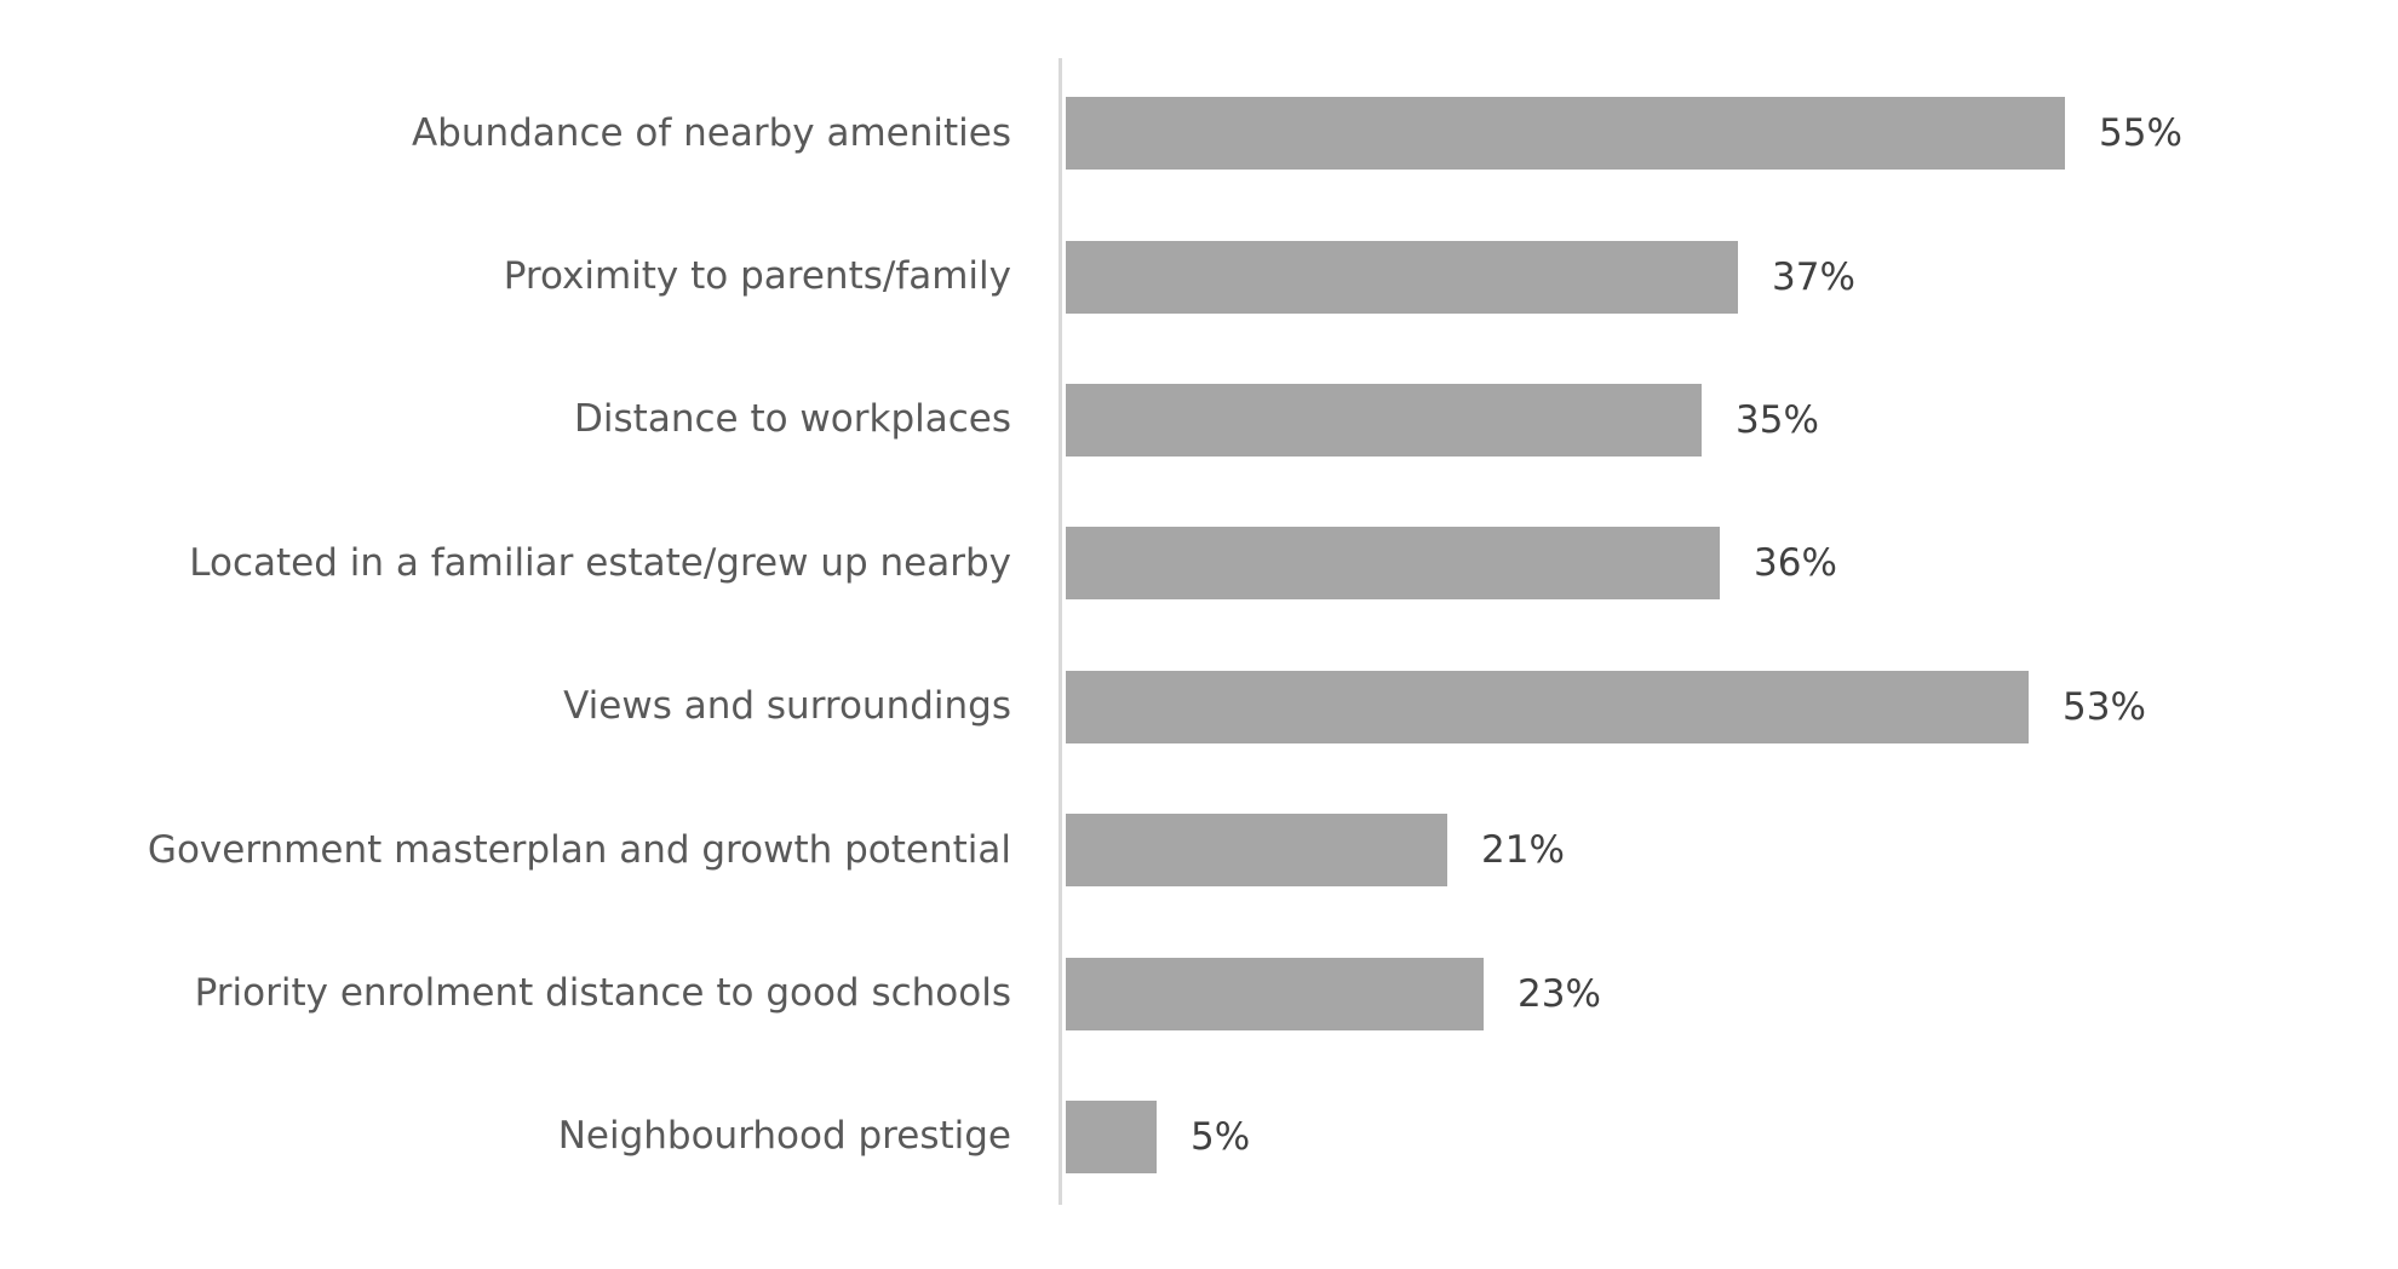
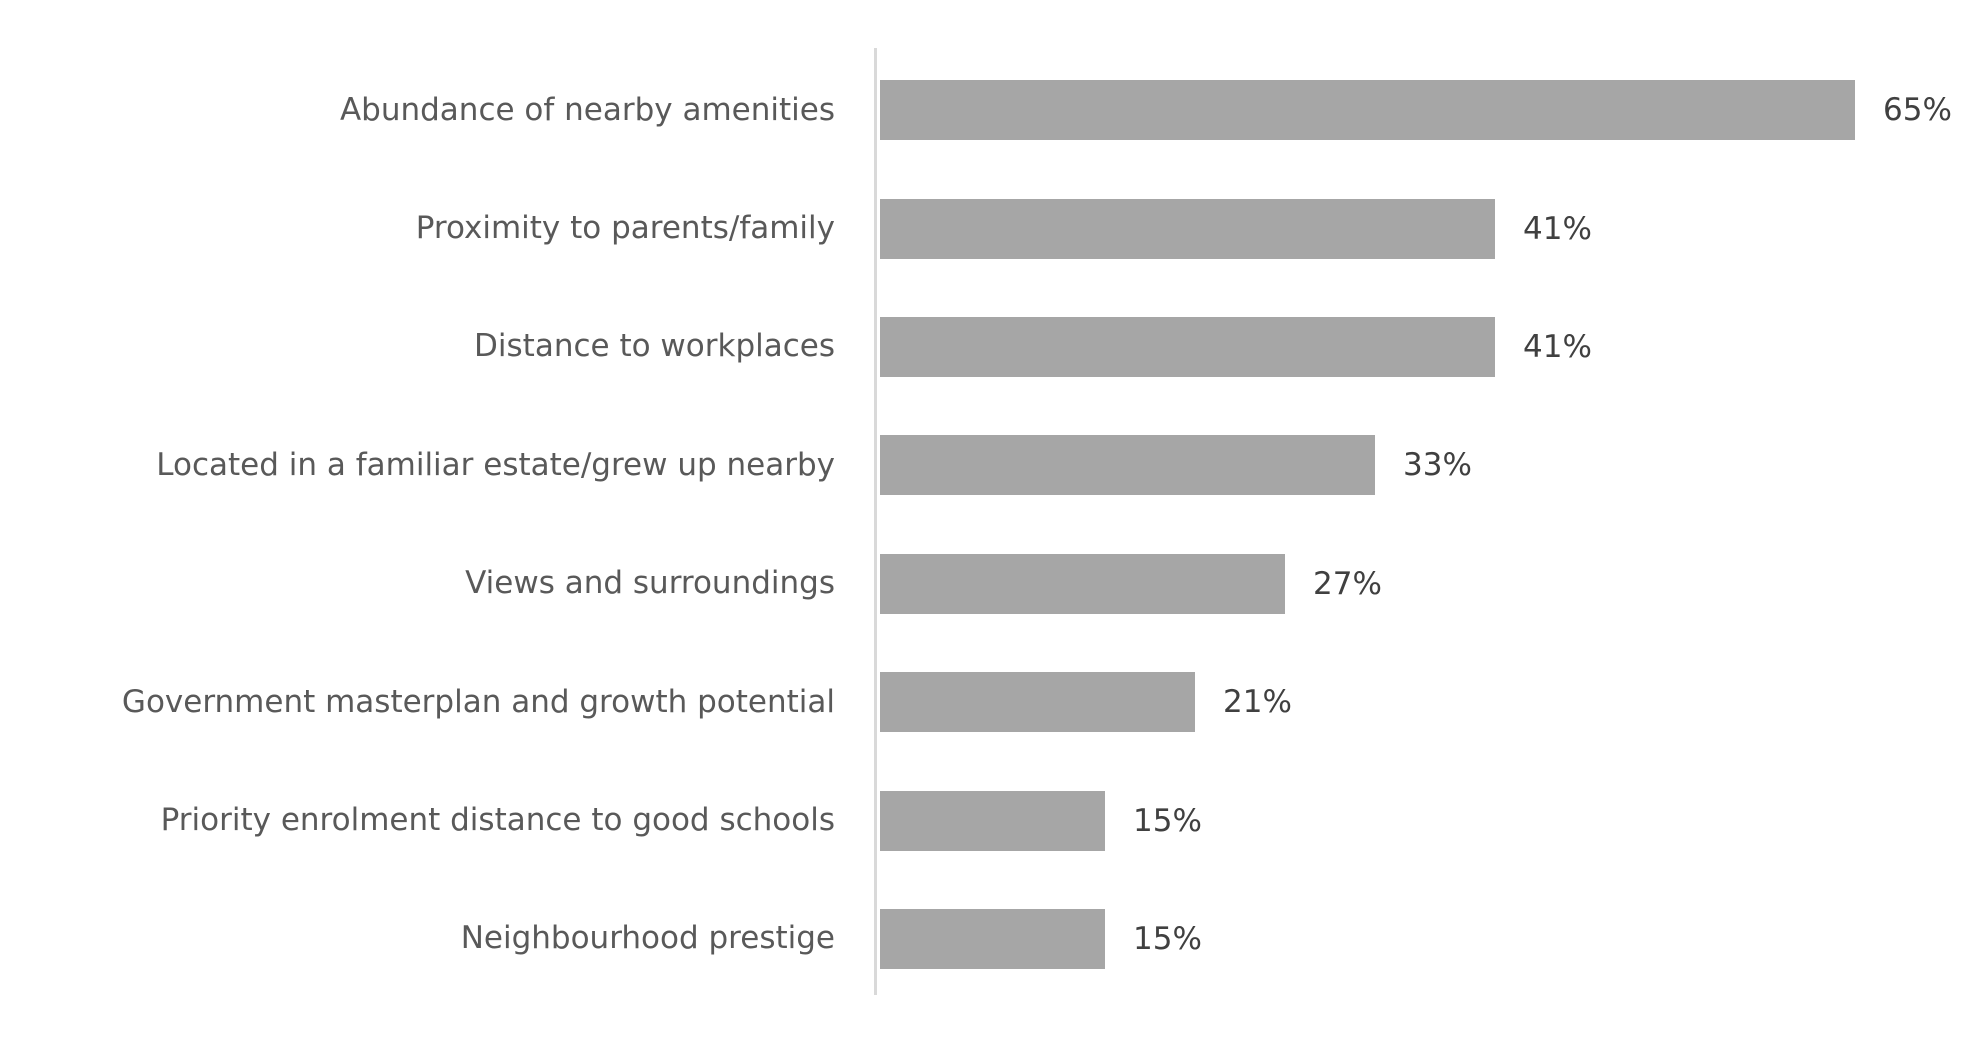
Abundance of nearby amenities: 55% -> 65%
Proximity to parents/family: 37% -> 41%
Distance to workplaces: 35% -> 41%
Located in a familiar estate/grew up nearby: 36% -> 33%
Views and surroundings: 53% -> 27%
Priority enrolment distance to good schools: 23% -> 15%
Neighbourhood prestige: 5% -> 15%
